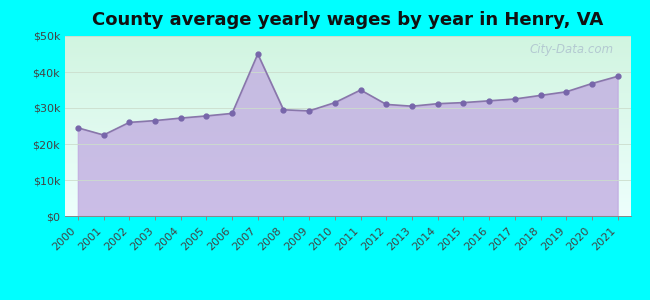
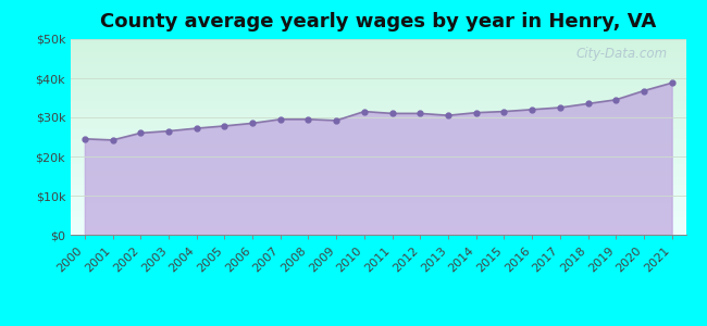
2001: $22.5k -> $24.2k
2007: $45.0k -> $29.5k
2011: $35.0k -> $31.0k
